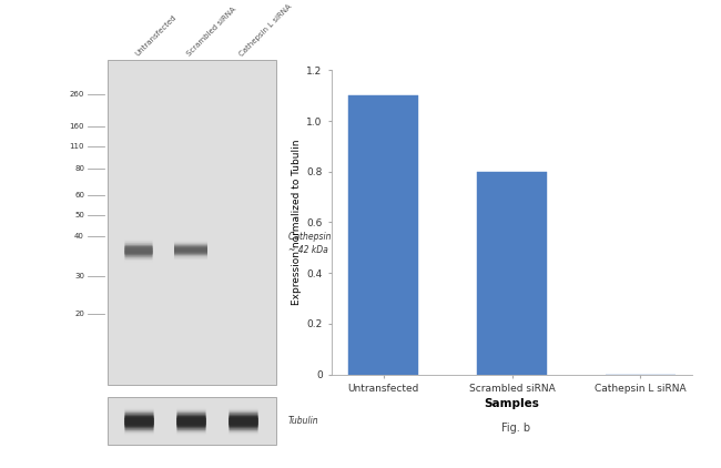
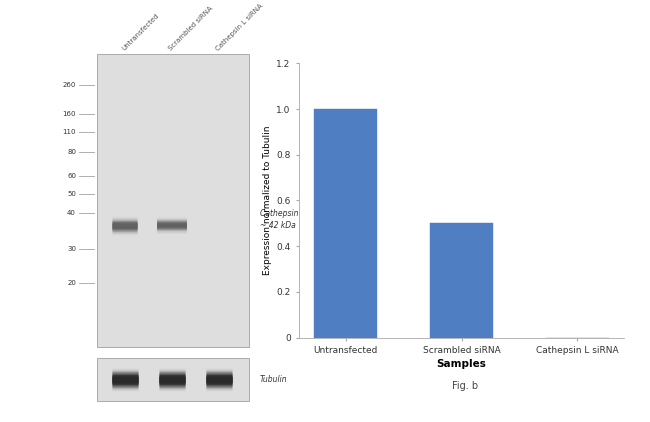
Untransfected: 1.1 -> 1.0
Scrambled siRNA: 0.8 -> 0.5
